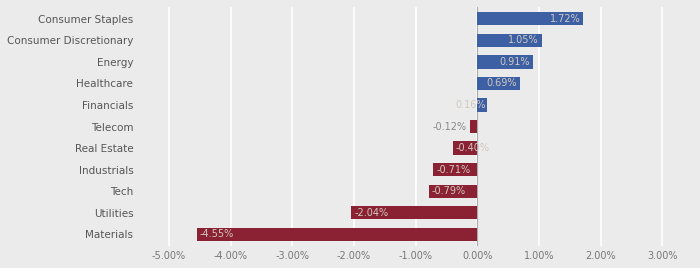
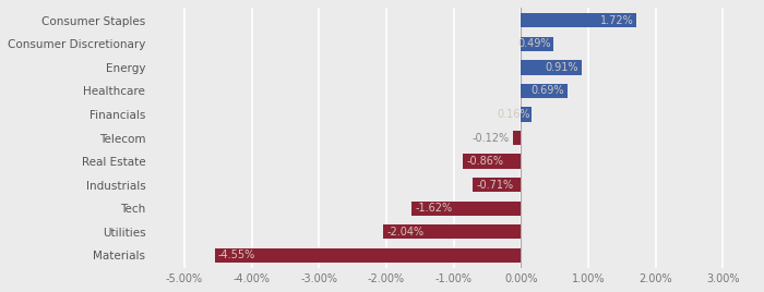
Consumer Discretionary: 1.05% -> 0.49%
Real Estate: -0.40% -> -0.86%
Tech: -0.79% -> -1.62%
